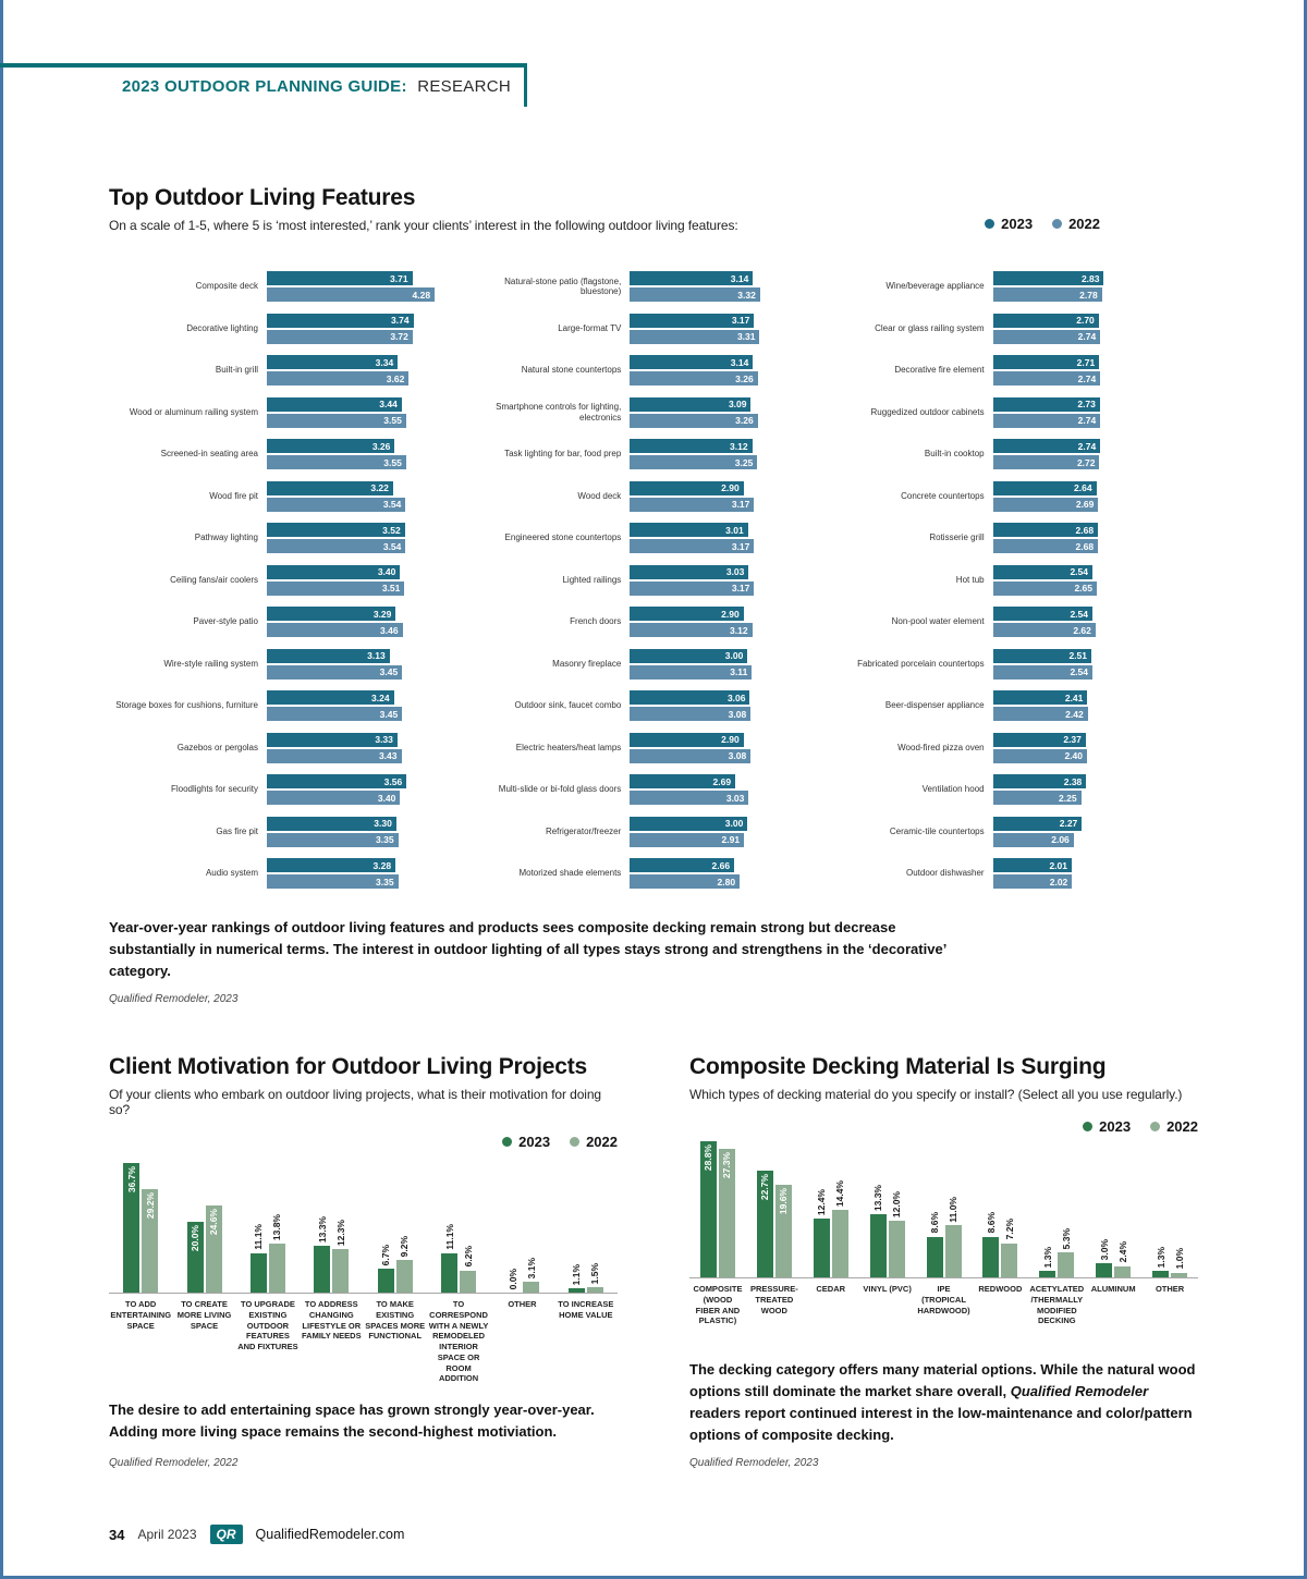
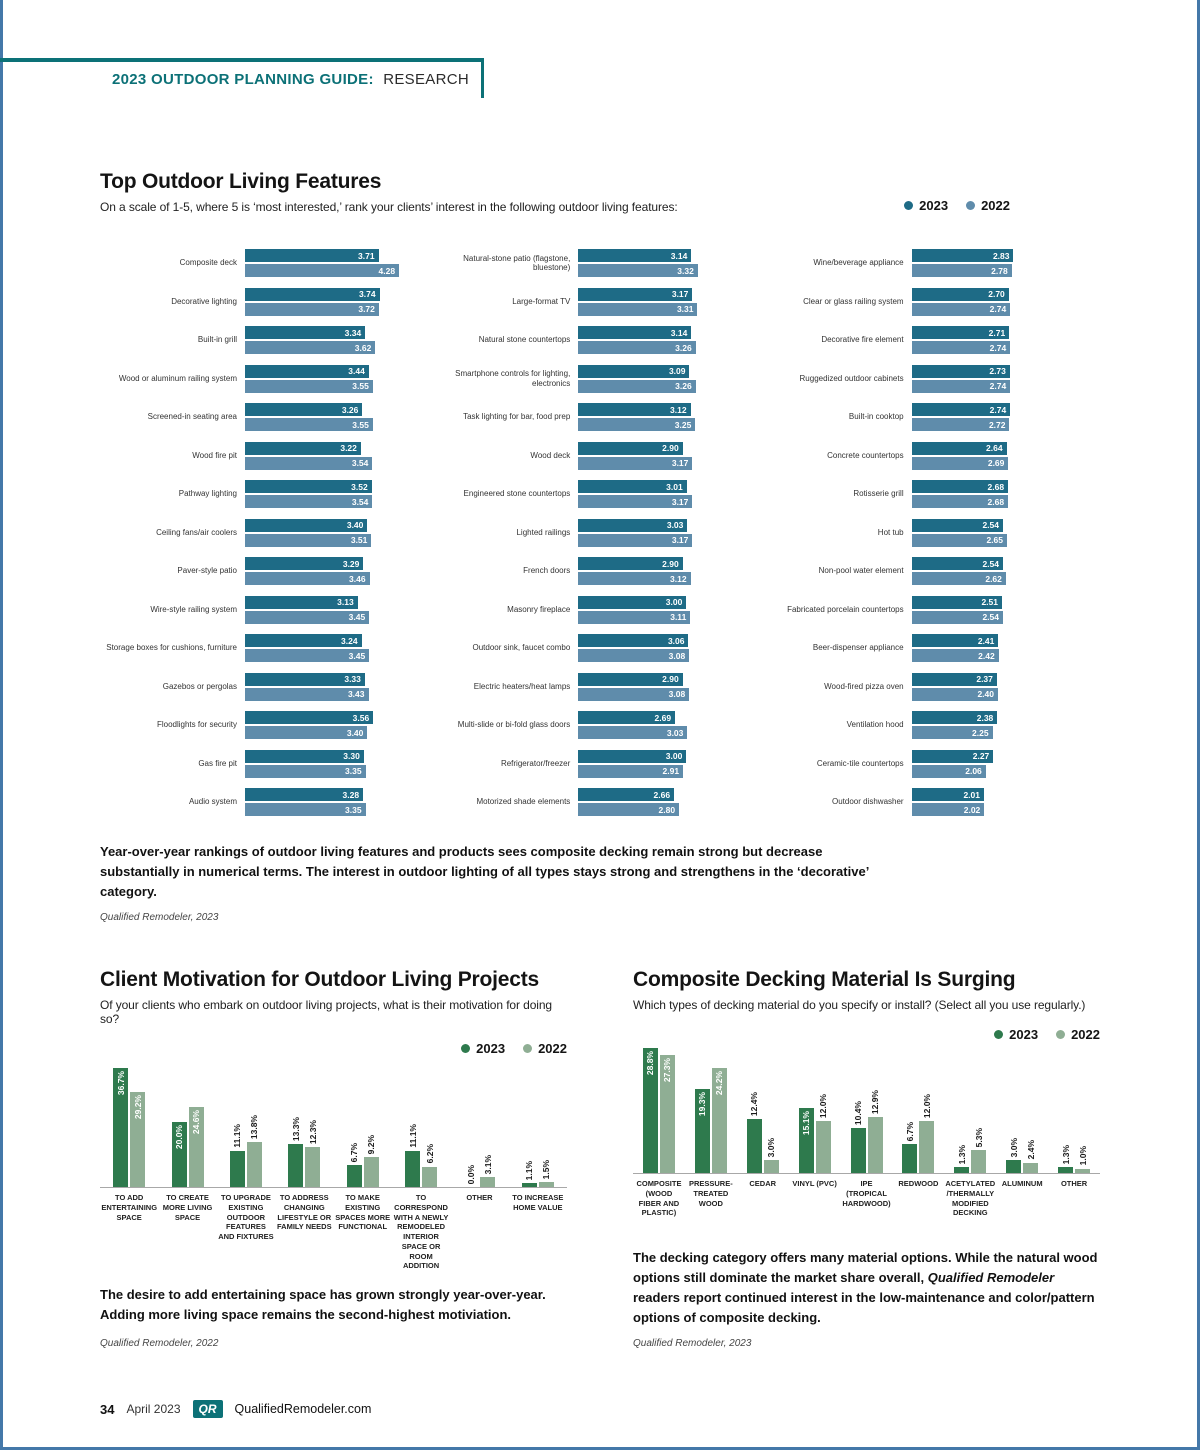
Composite Decking Material Is Surging/2023/PRESSURE- TREATED WOOD: 22.7% -> 19.3%
Composite Decking Material Is Surging/2022/PRESSURE- TREATED WOOD: 19.6% -> 24.2%
Composite Decking Material Is Surging/2022/CEDAR: 14.4% -> 3.0%
Composite Decking Material Is Surging/2023/VINYL (PVC): 13.3% -> 15.1%
Composite Decking Material Is Surging/2023/IPE (TROPICAL HARDWOOD): 8.6% -> 10.4%
Composite Decking Material Is Surging/2022/IPE (TROPICAL HARDWOOD): 11.0% -> 12.9%
Composite Decking Material Is Surging/2023/REDWOOD: 8.6% -> 6.7%
Composite Decking Material Is Surging/2022/REDWOOD: 7.2% -> 12.0%
